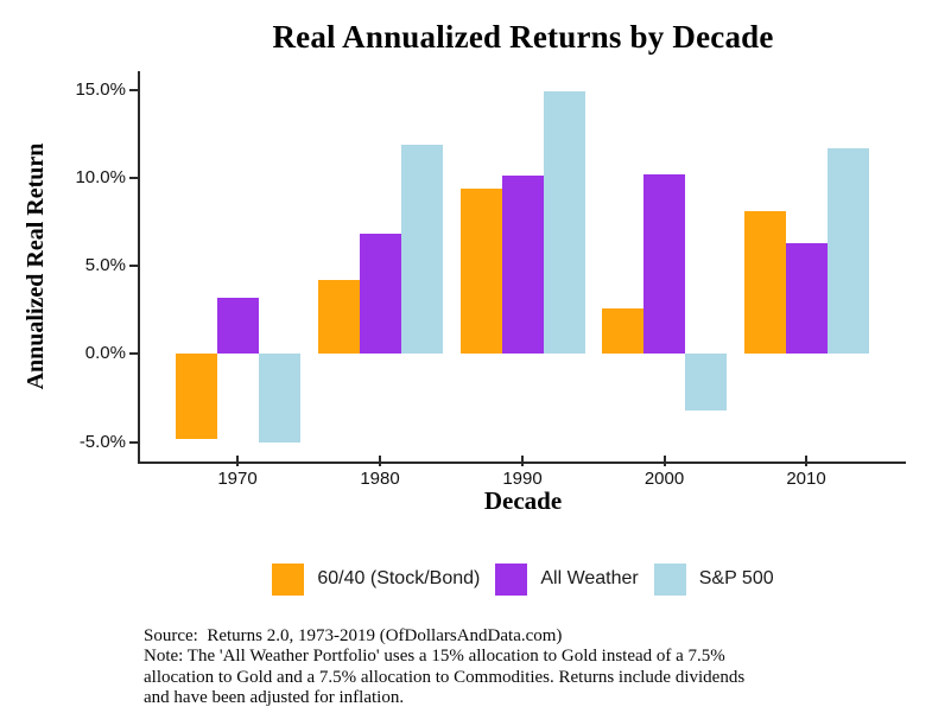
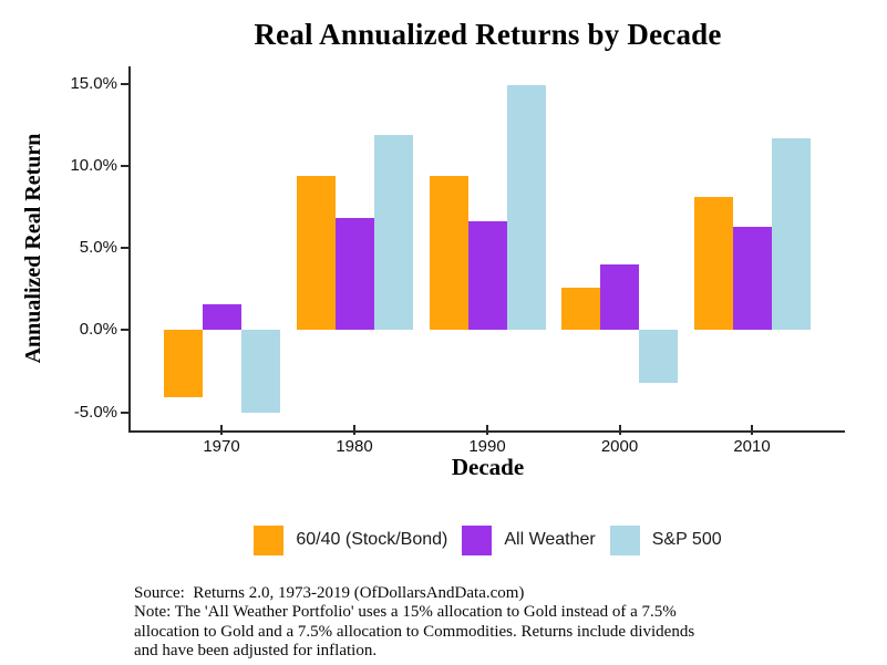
60/40 (Stock/Bond)/1970: -4.8% -> -4.1%
All Weather/1970: 3.2% -> 1.6%
60/40 (Stock/Bond)/1980: 4.2% -> 9.4%
All Weather/1990: 10.1% -> 6.6%
All Weather/2000: 10.2% -> 4.0%
